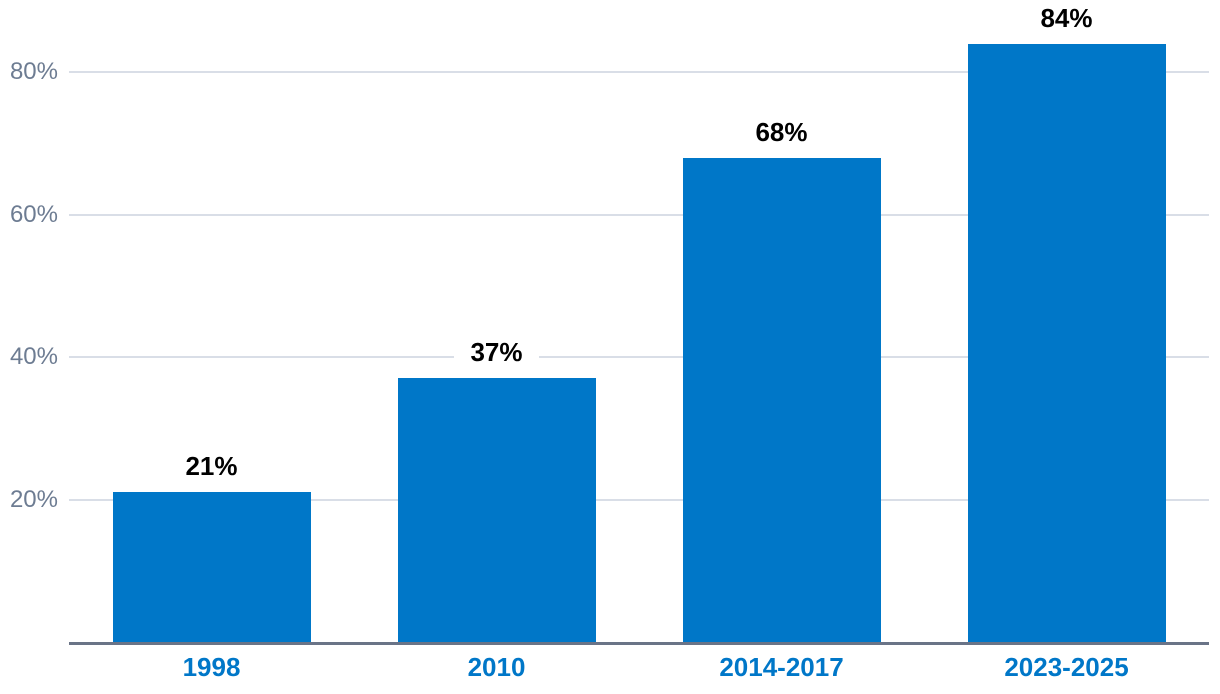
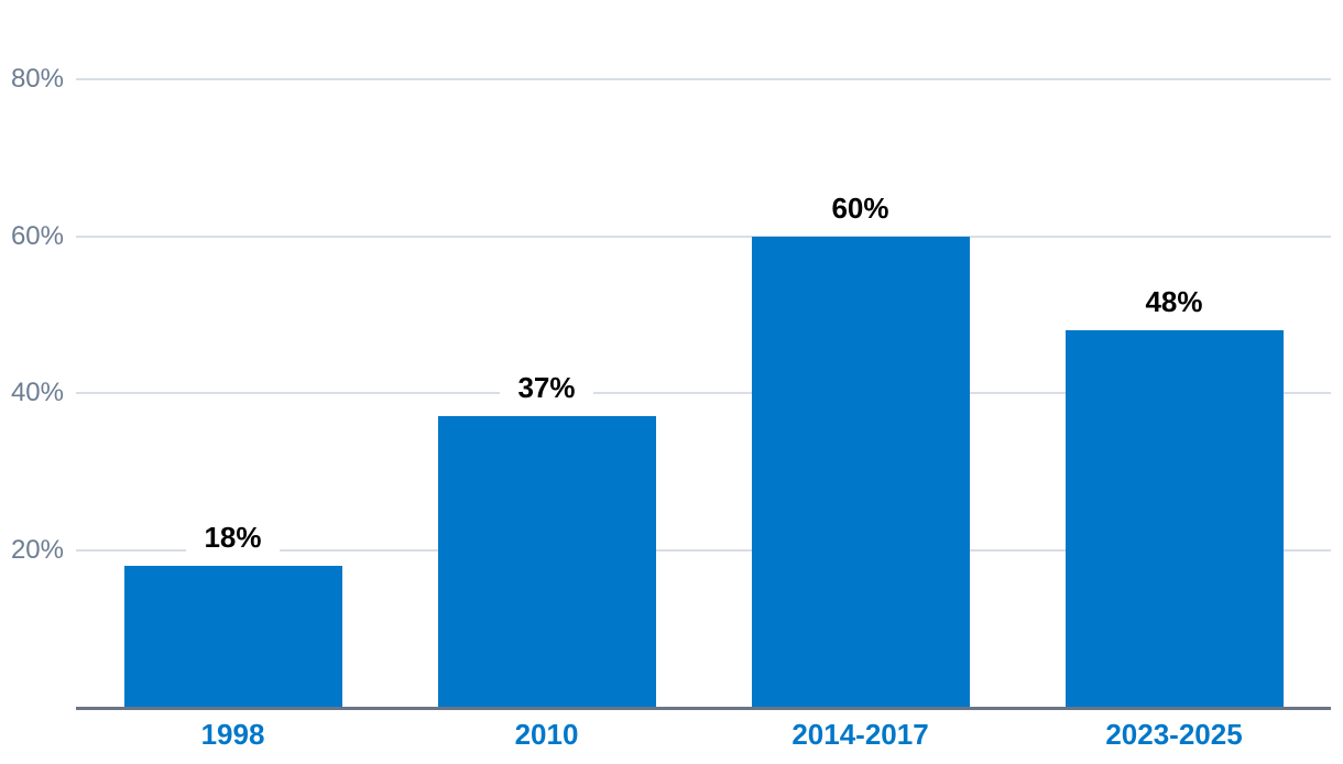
1998: 21% -> 18%
2014-2017: 68% -> 60%
2023-2025: 84% -> 48%
